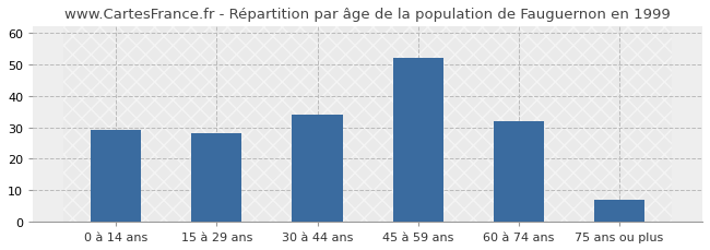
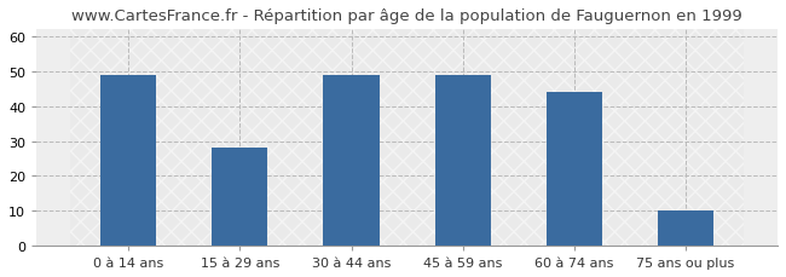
0 à 14 ans: 29 -> 49
30 à 44 ans: 34 -> 49
45 à 59 ans: 52 -> 49
60 à 74 ans: 32 -> 44
75 ans ou plus: 7 -> 10
